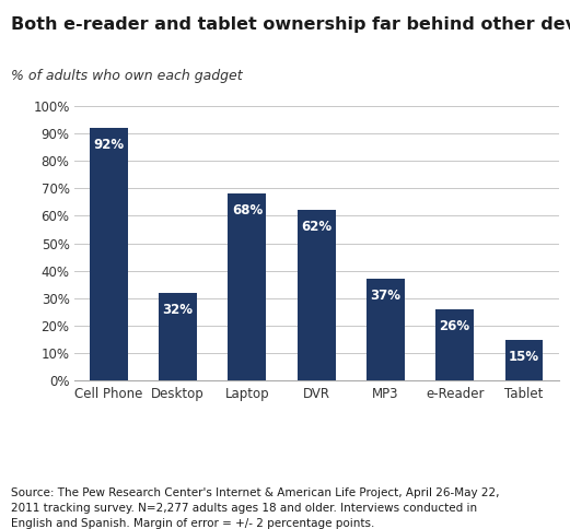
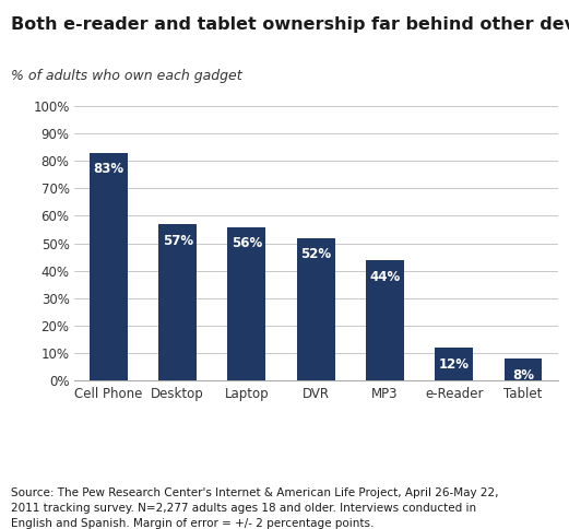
Cell Phone: 92% -> 83%
Desktop: 32% -> 57%
Laptop: 68% -> 56%
DVR: 62% -> 52%
MP3: 37% -> 44%
e-Reader: 26% -> 12%
Tablet: 15% -> 8%
